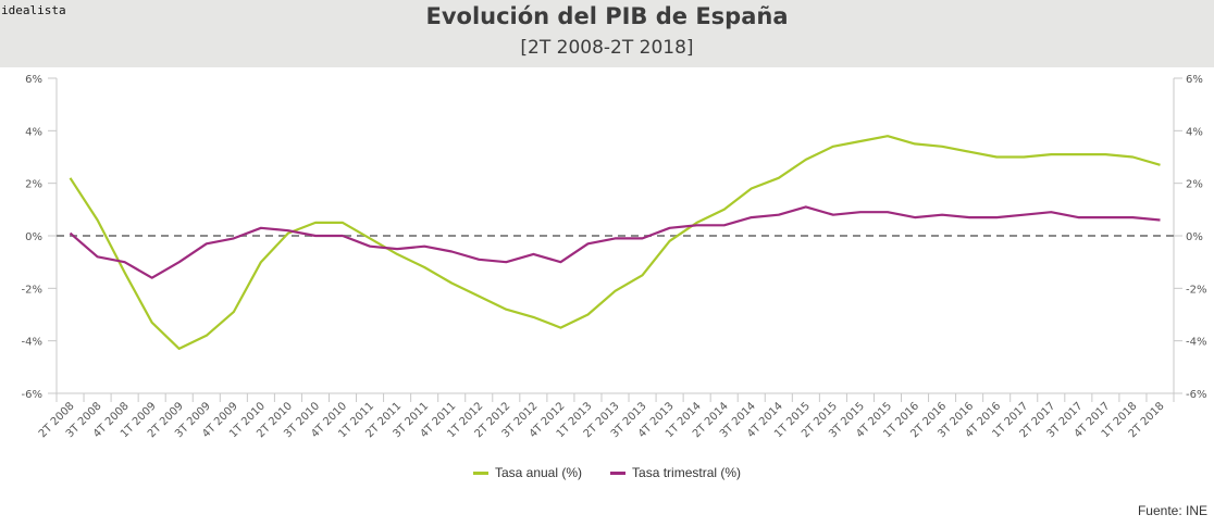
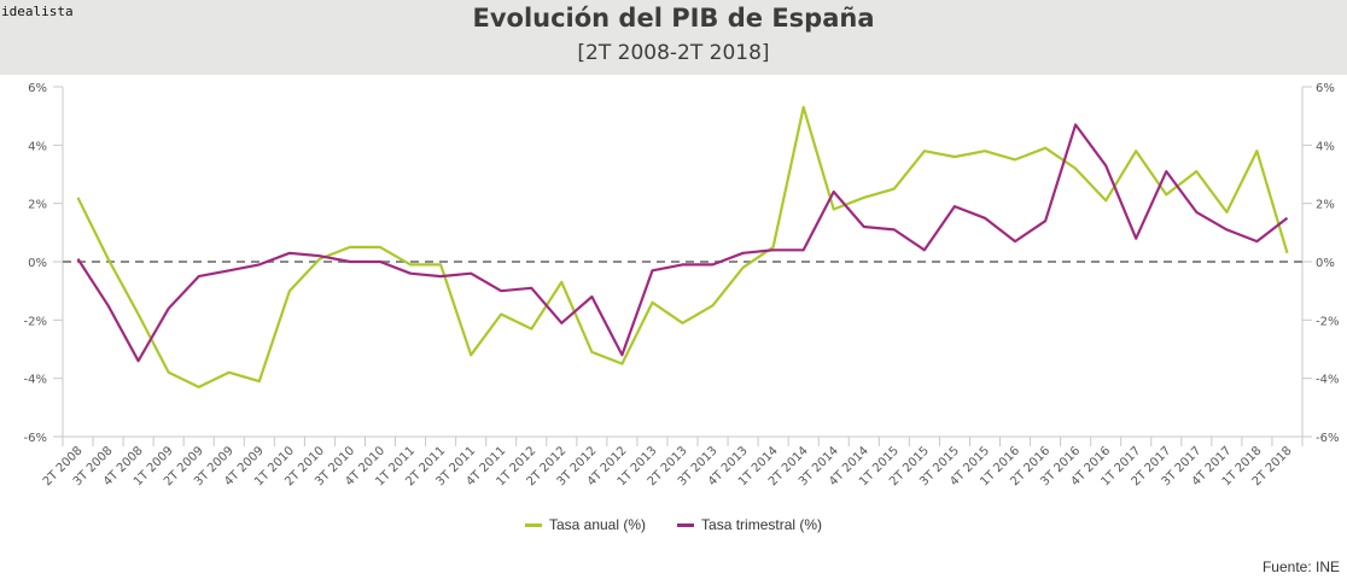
Tasa anual (%)/3T 2008: 0.6% -> 0.1%
Tasa trimestral (%)/3T 2008: -0.8% -> -1.5%
Tasa anual (%)/4T 2008: -1.4% -> -1.8%
Tasa trimestral (%)/4T 2008: -1.0% -> -3.4%
Tasa anual (%)/1T 2009: -3.3% -> -3.8%
Tasa trimestral (%)/2T 2009: -1.0% -> -0.5%
Tasa anual (%)/4T 2009: -2.9% -> -4.1%
Tasa anual (%)/2T 2011: -0.7% -> -0.1%
Tasa anual (%)/3T 2011: -1.2% -> -3.2%
Tasa trimestral (%)/4T 2011: -0.6% -> -1.0%
Tasa anual (%)/2T 2012: -2.8% -> -0.7%
Tasa trimestral (%)/2T 2012: -1.0% -> -2.1%
Tasa trimestral (%)/3T 2012: -0.7% -> -1.2%
Tasa trimestral (%)/4T 2012: -1.0% -> -3.2%
Tasa anual (%)/1T 2013: -3.0% -> -1.4%
Tasa anual (%)/2T 2014: 1.0% -> 5.3%
Tasa trimestral (%)/3T 2014: 0.7% -> 2.4%
Tasa trimestral (%)/4T 2014: 0.8% -> 1.2%
Tasa anual (%)/1T 2015: 2.9% -> 2.5%
Tasa anual (%)/2T 2015: 3.4% -> 3.8%
Tasa trimestral (%)/2T 2015: 0.8% -> 0.4%
Tasa trimestral (%)/3T 2015: 0.9% -> 1.9%
Tasa trimestral (%)/4T 2015: 0.9% -> 1.5%
Tasa anual (%)/2T 2016: 3.4% -> 3.9%
Tasa trimestral (%)/2T 2016: 0.8% -> 1.4%
Tasa trimestral (%)/3T 2016: 0.7% -> 4.7%
Tasa anual (%)/4T 2016: 3.0% -> 2.1%
Tasa trimestral (%)/4T 2016: 0.7% -> 3.3%
Tasa anual (%)/1T 2017: 3.0% -> 3.8%
Tasa anual (%)/2T 2017: 3.1% -> 2.3%
Tasa trimestral (%)/2T 2017: 0.9% -> 3.1%
Tasa trimestral (%)/3T 2017: 0.7% -> 1.7%
Tasa anual (%)/4T 2017: 3.1% -> 1.7%
Tasa trimestral (%)/4T 2017: 0.7% -> 1.1%
Tasa anual (%)/1T 2018: 3.0% -> 3.8%
Tasa anual (%)/2T 2018: 2.7% -> 0.3%
Tasa trimestral (%)/2T 2018: 0.6% -> 1.5%
